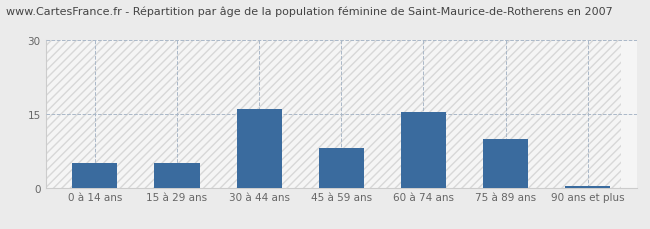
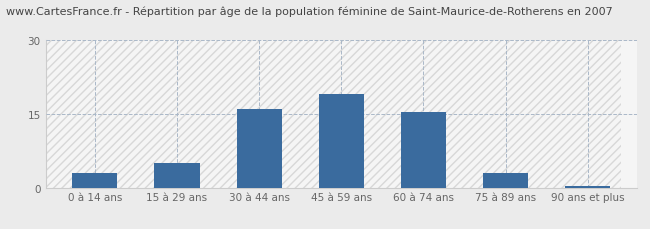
0 à 14 ans: 5.0 -> 3.0
45 à 59 ans: 8.0 -> 19.0
75 à 89 ans: 10.0 -> 3.0
